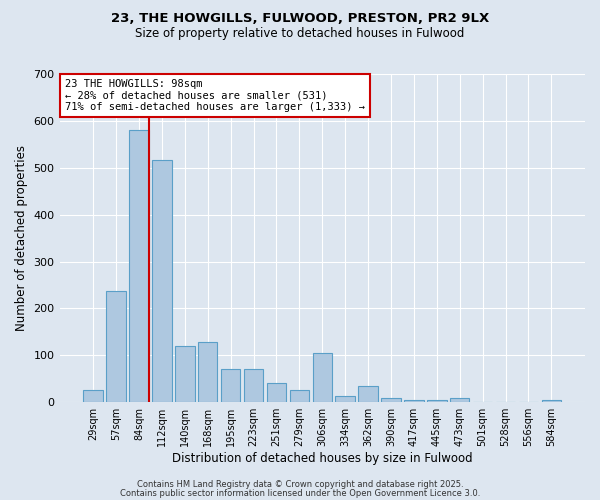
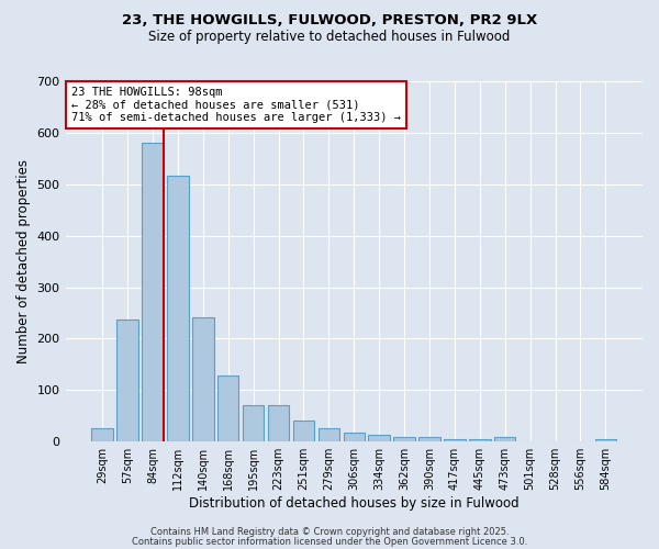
140sqm: 120 -> 242
306sqm: 105 -> 18
362sqm: 35 -> 10
